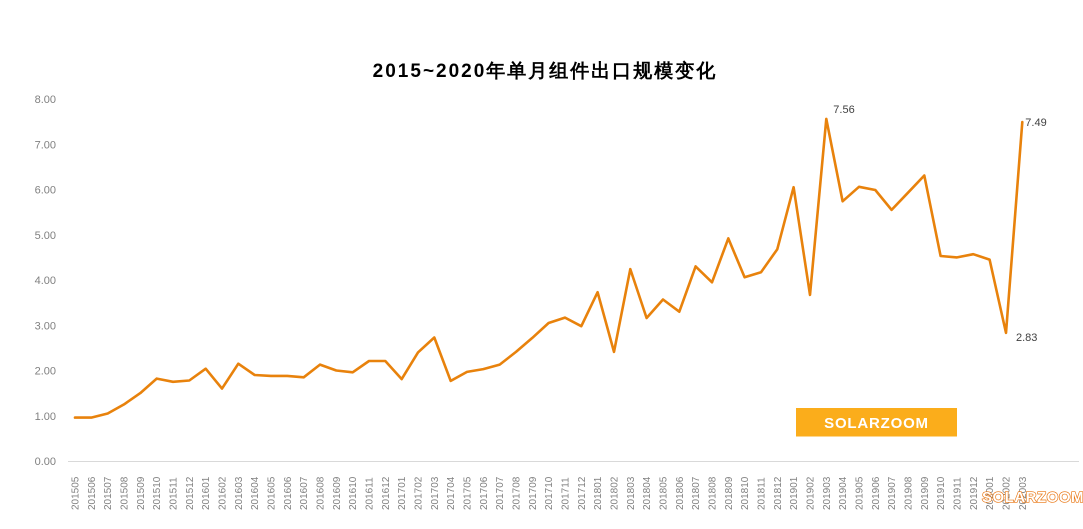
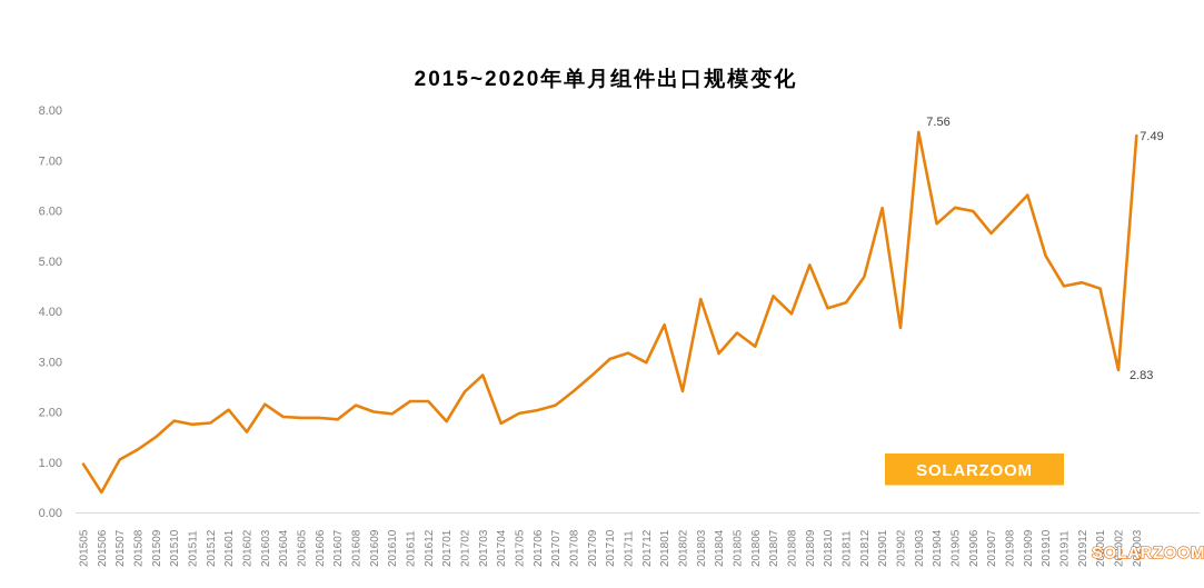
201506: 1.0 -> 0.4
201910: 4.5 -> 5.1
